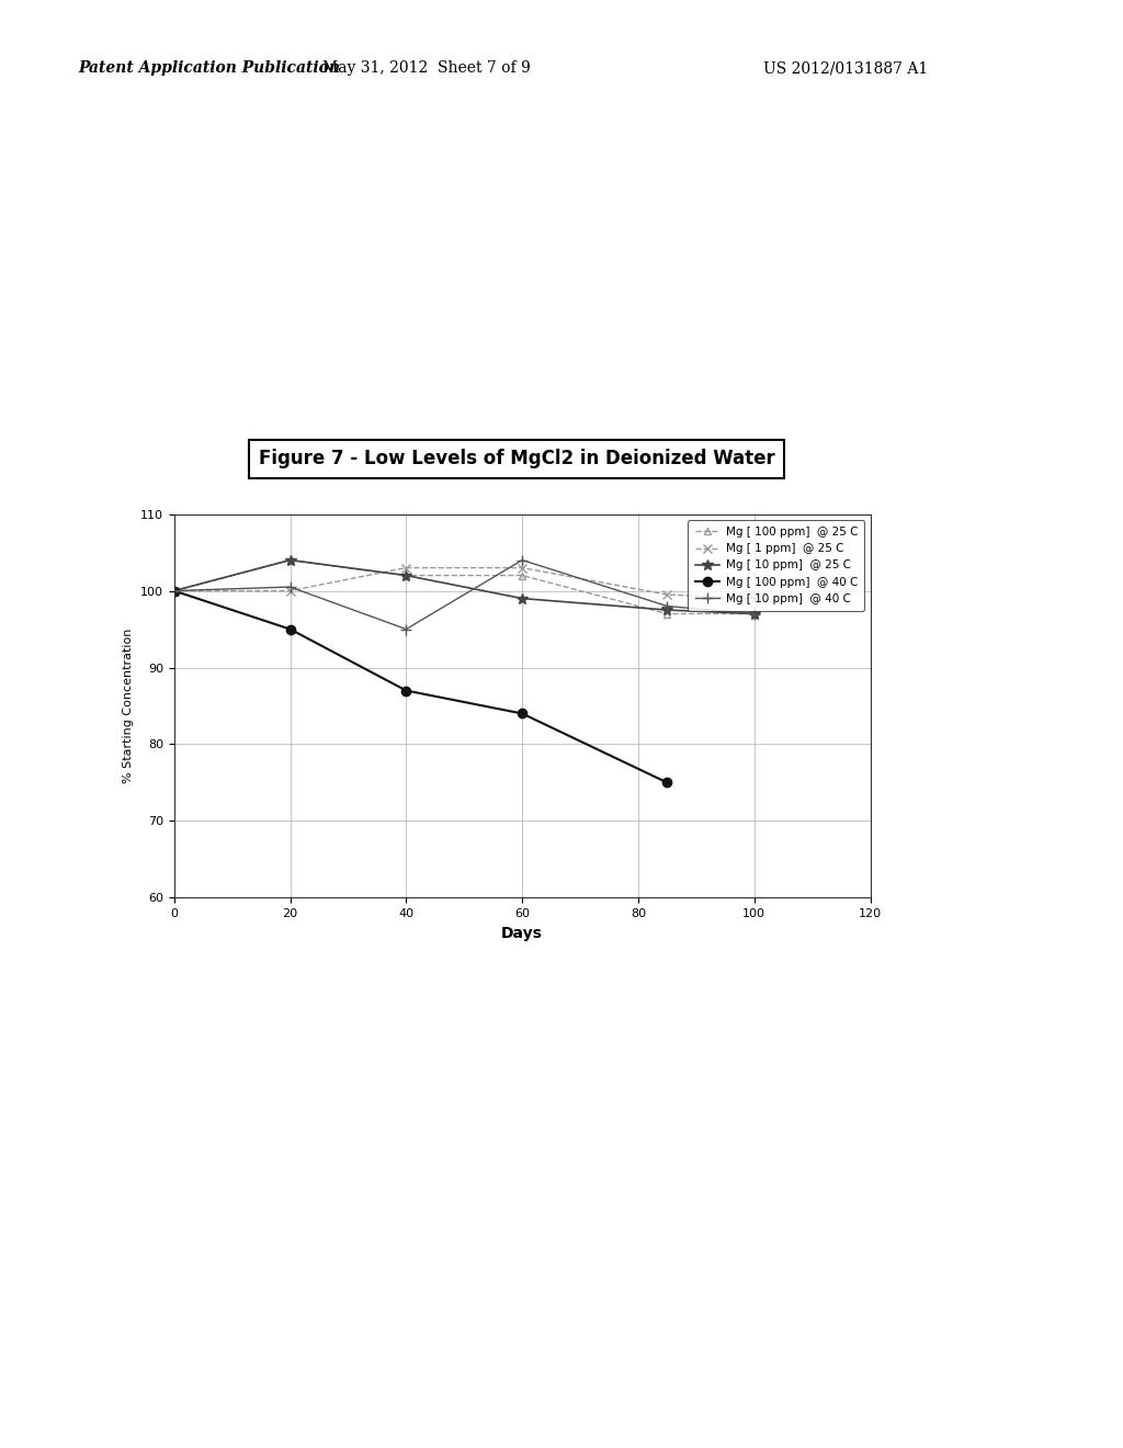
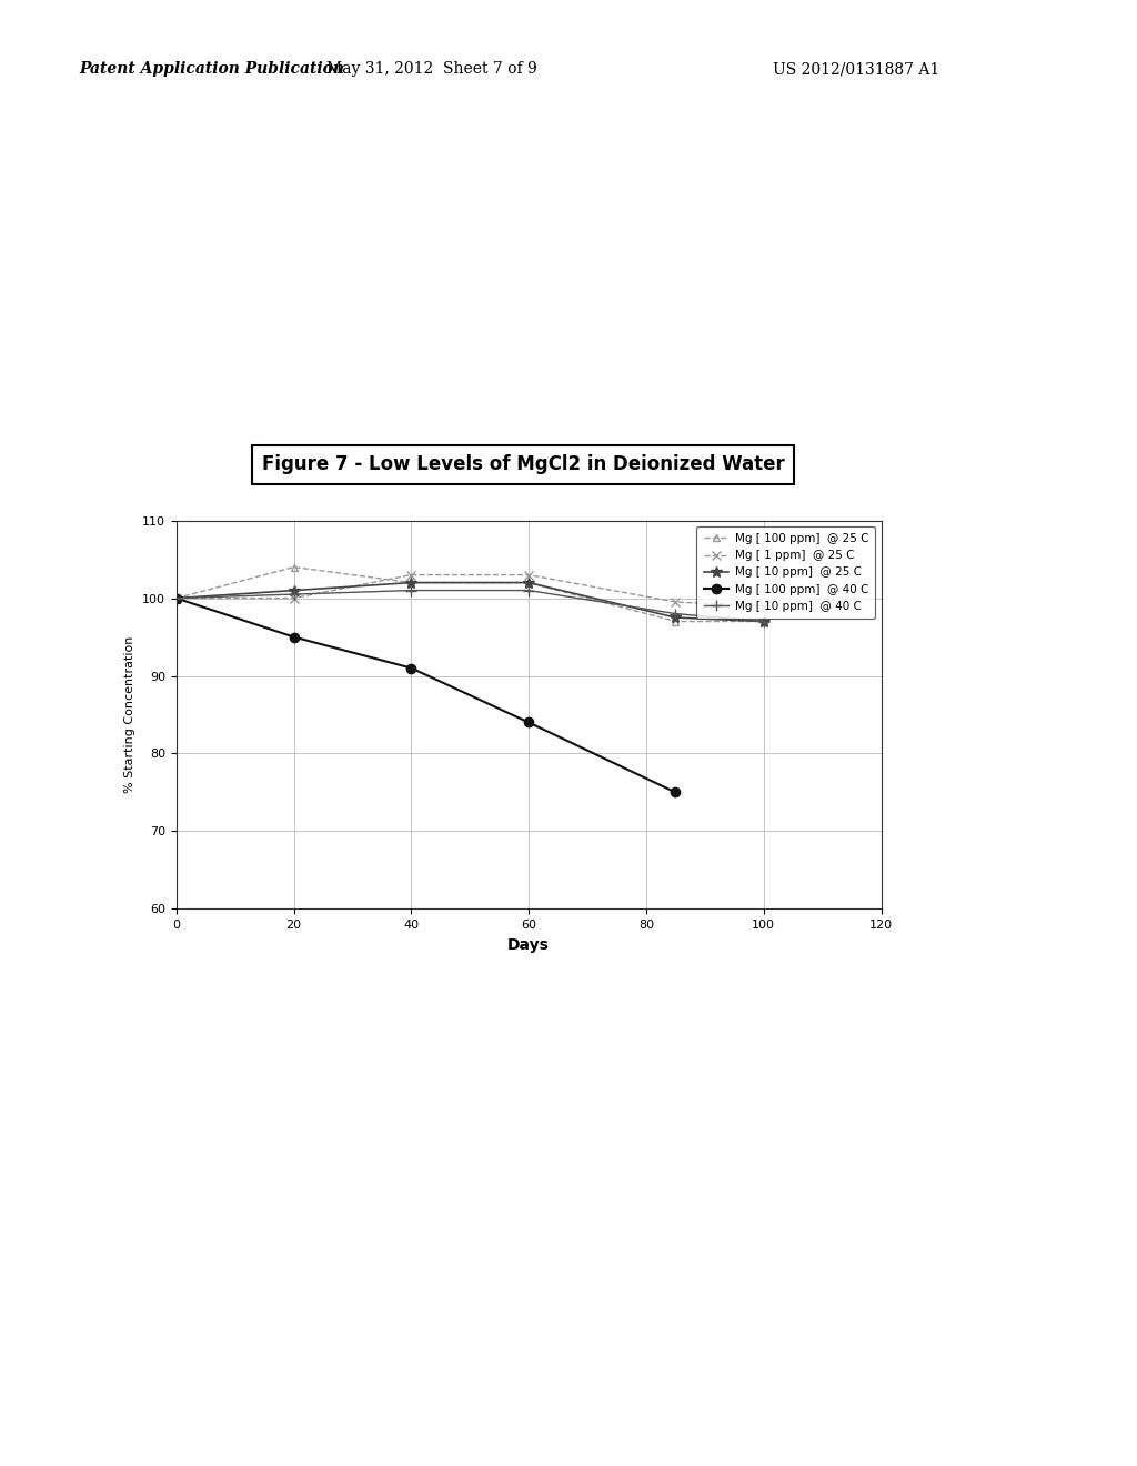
Mg [ 10 ppm] @ 25 C/20: 104.0 -> 101.0
Mg [ 100 ppm] @ 40 C/40: 87 -> 91
Mg [ 10 ppm] @ 40 C/40: 95.0 -> 101.0
Mg [ 10 ppm] @ 25 C/60: 99.0 -> 102.0
Mg [ 10 ppm] @ 40 C/60: 104.0 -> 101.0
